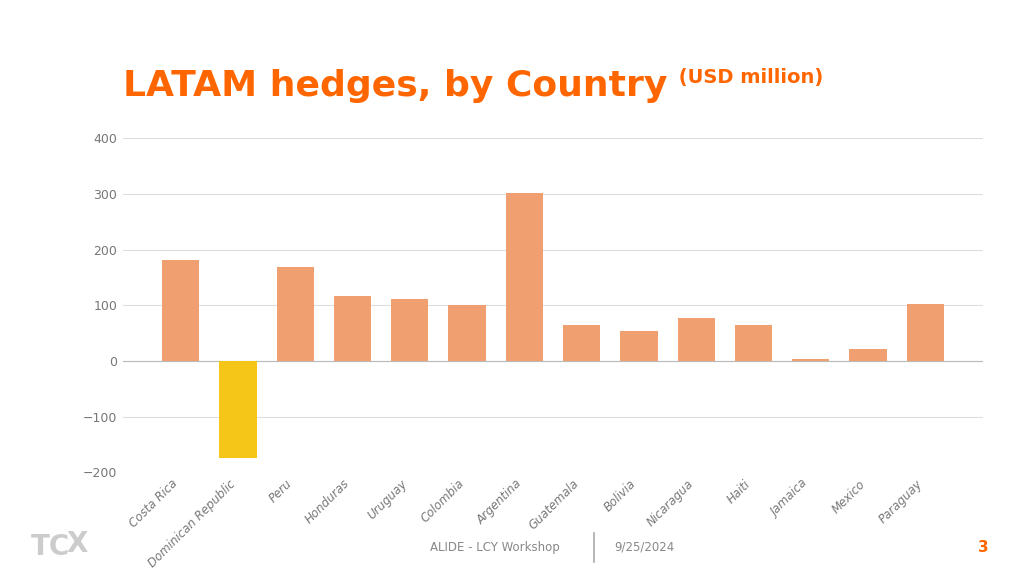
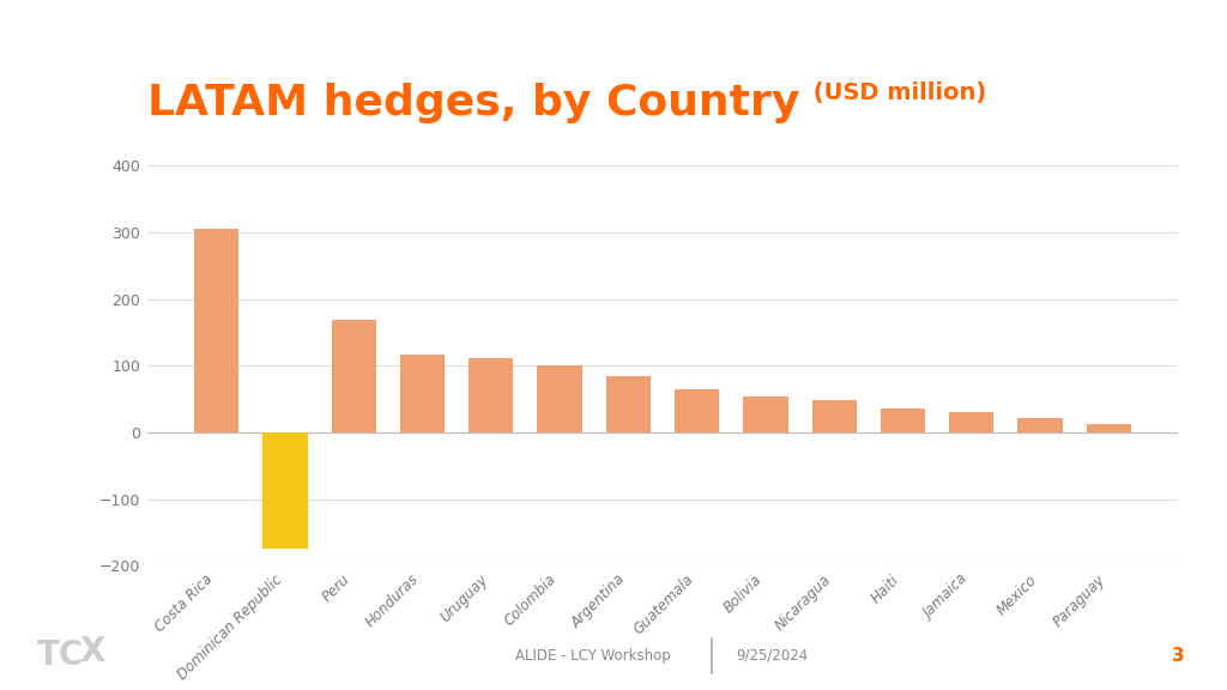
Costa Rica: 182 -> 305
Argentina: 302 -> 85
Nicaragua: 78 -> 48
Haiti: 64 -> 35
Jamaica: 4 -> 30
Paraguay: 102 -> 12
